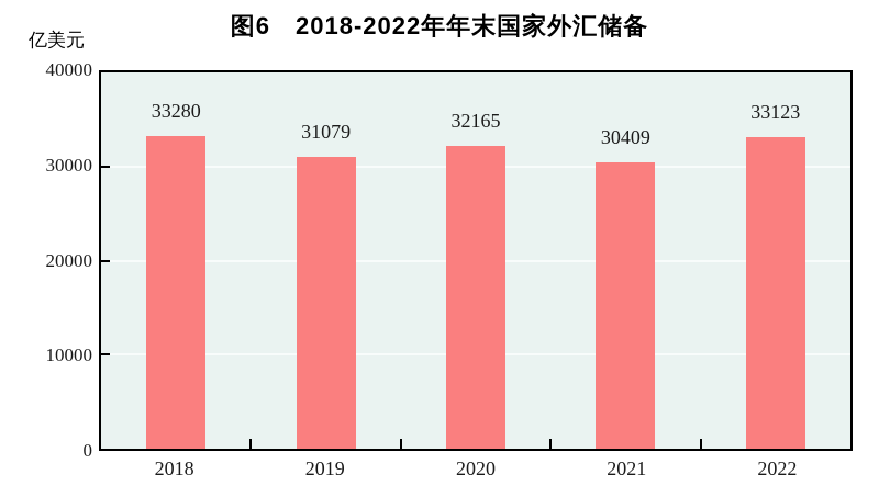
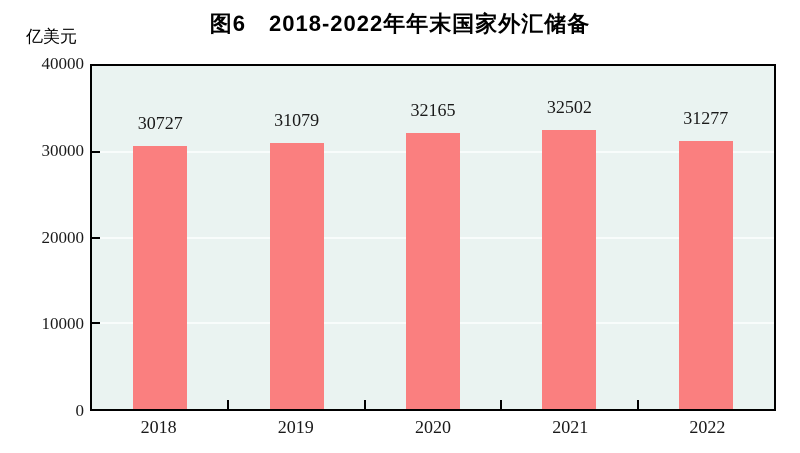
2018: 33280 -> 30727
2021: 30409 -> 32502
2022: 33123 -> 31277
